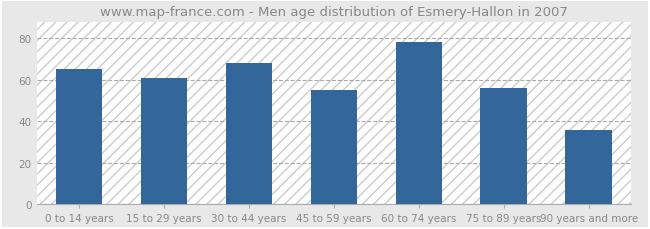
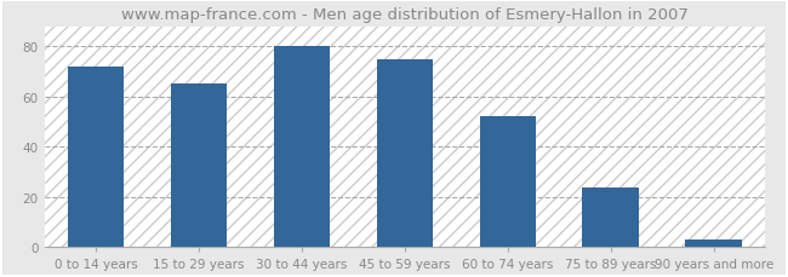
0 to 14 years: 65 -> 72
15 to 29 years: 61 -> 65
30 to 44 years: 68 -> 80
45 to 59 years: 55 -> 75
60 to 74 years: 78 -> 52
75 to 89 years: 56 -> 24
90 years and more: 36 -> 3
